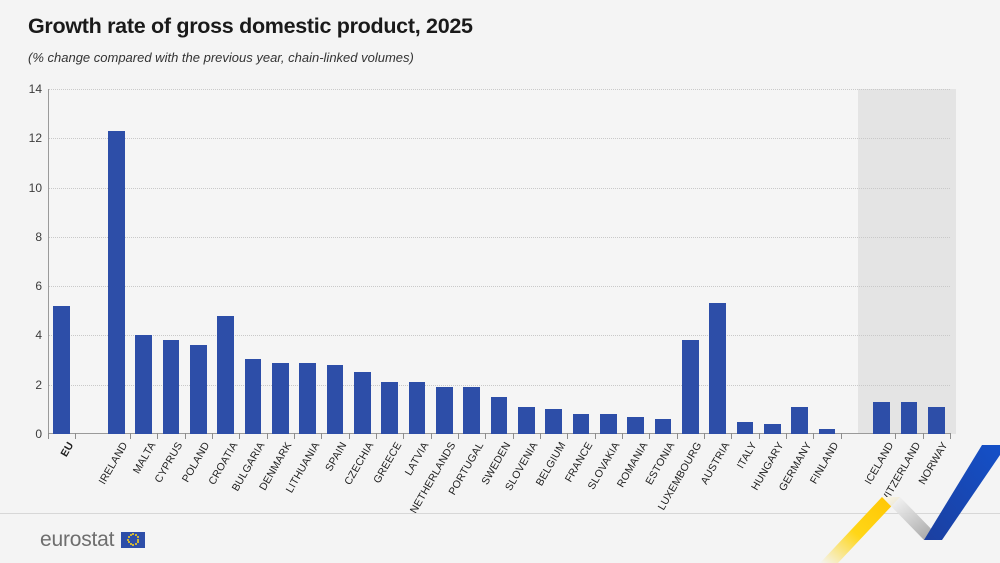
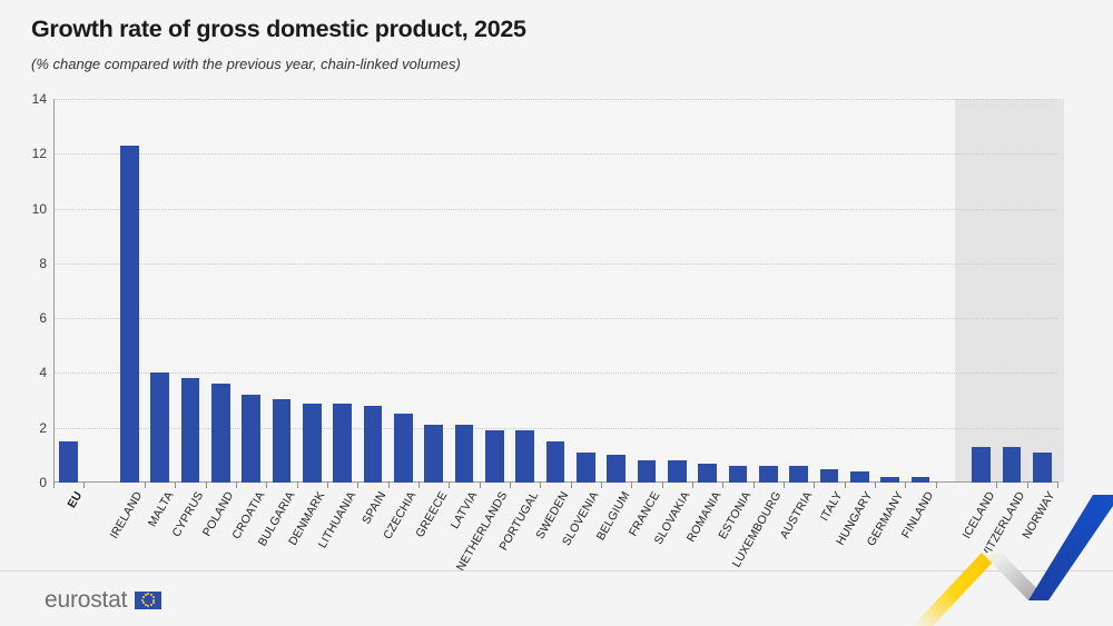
EU: 5.2 -> 1.5
CROATIA: 4.8 -> 3.2
LUXEMBOURG: 3.8 -> 0.6
AUSTRIA: 5.3 -> 0.6
GERMANY: 1.1 -> 0.2
